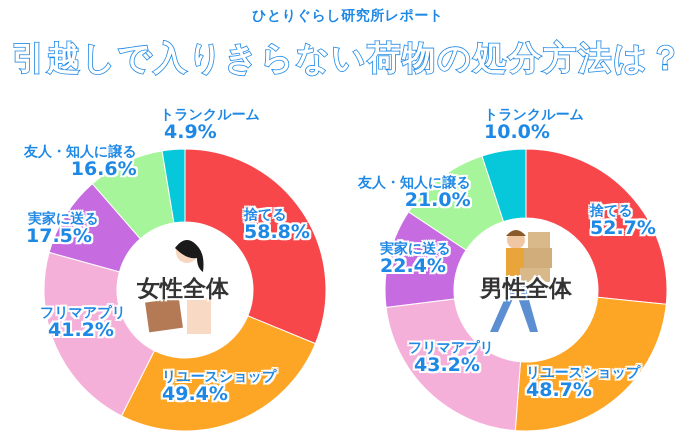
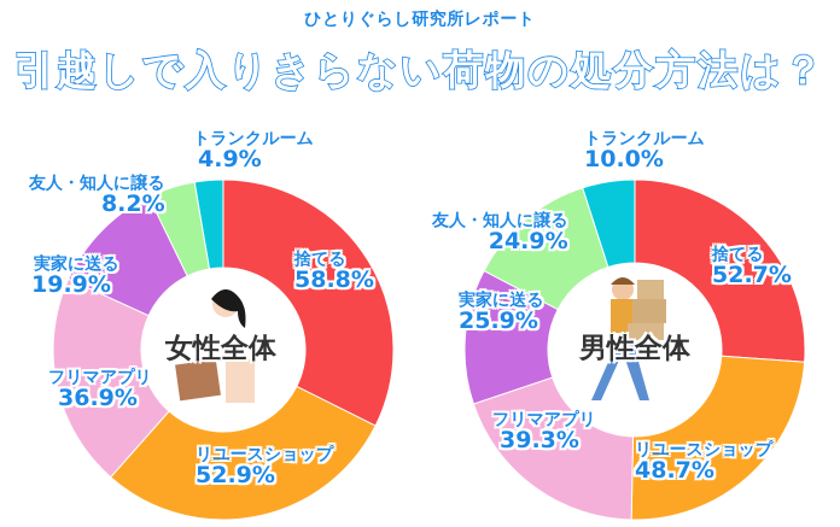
女性全体/リユースショップ: 49.4% -> 52.9%
女性全体/フリマアプリ: 41.2% -> 36.9%
女性全体/実家に送る: 17.5% -> 19.9%
女性全体/友人・知人に譲る: 16.6% -> 8.2%
男性全体/フリマアプリ: 43.2% -> 39.3%
男性全体/実家に送る: 22.4% -> 25.9%
男性全体/友人・知人に譲る: 21.0% -> 24.9%
